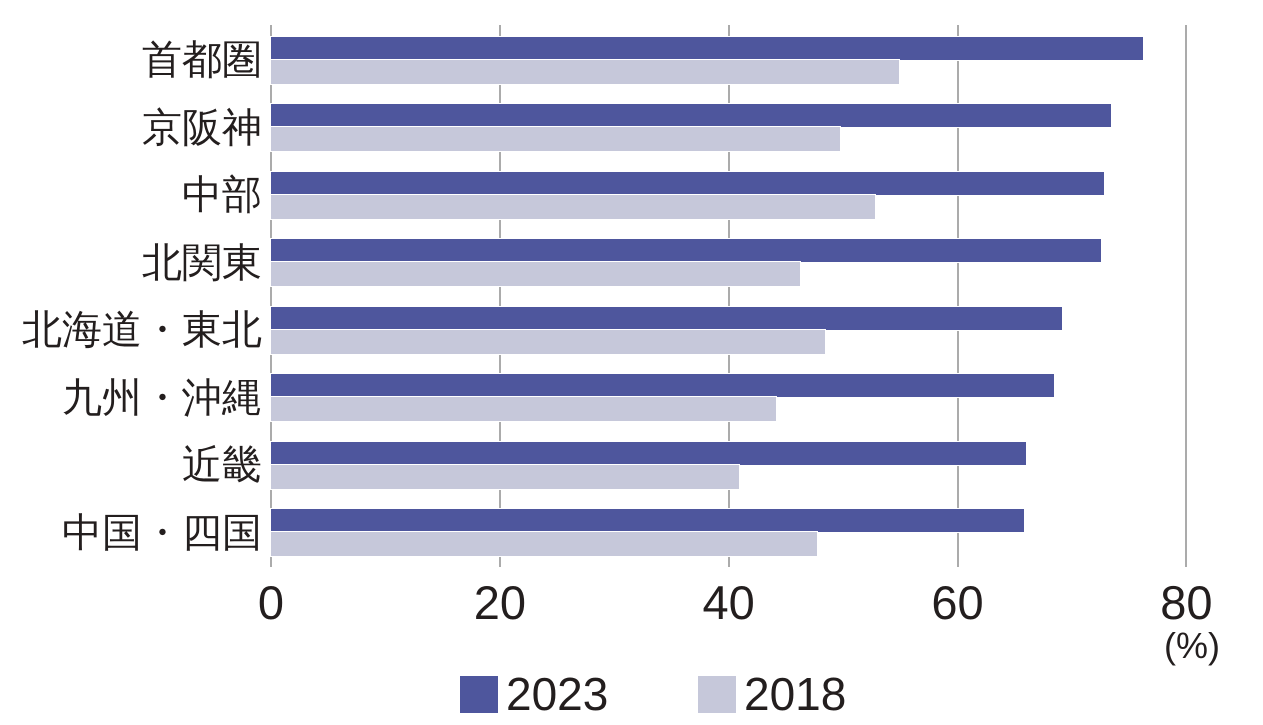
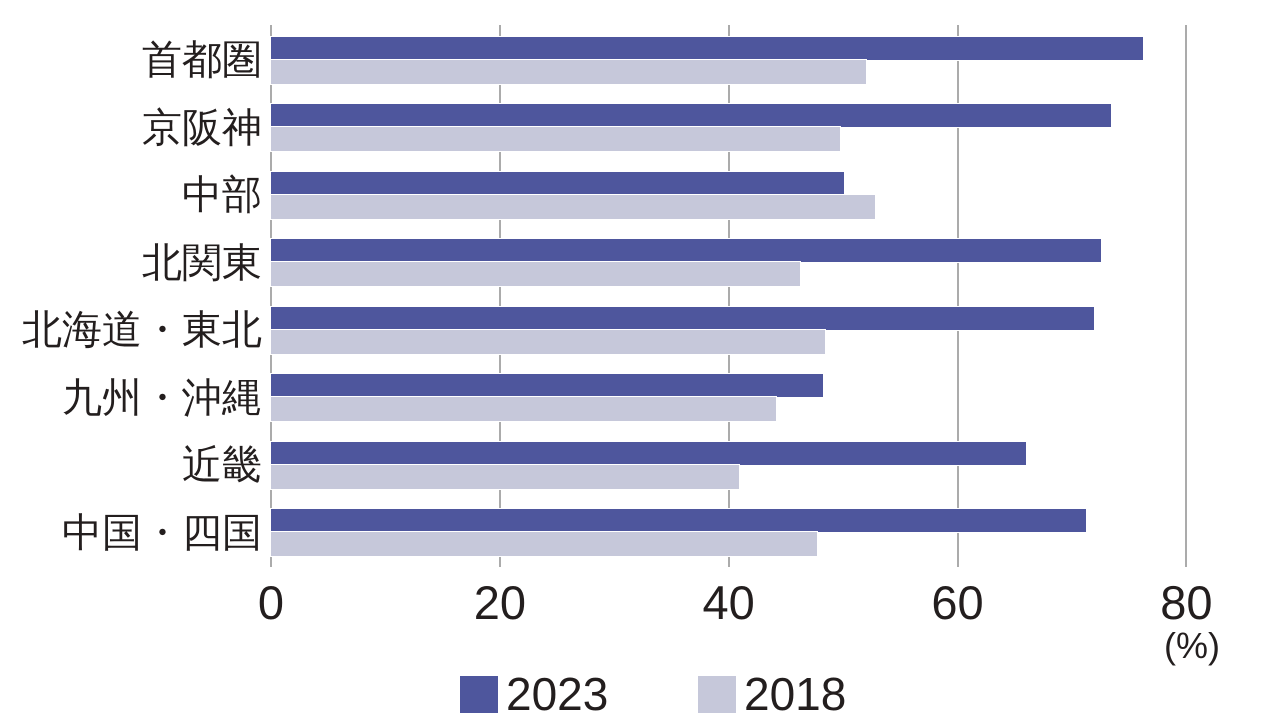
2018/首都圏: 54.9 -> 52.0
2023/中部: 72.8 -> 50.1
2023/北海道・東北: 69.1 -> 71.9
2023/九州・沖縄: 68.4 -> 48.2
2023/中国・四国: 65.8 -> 71.2
